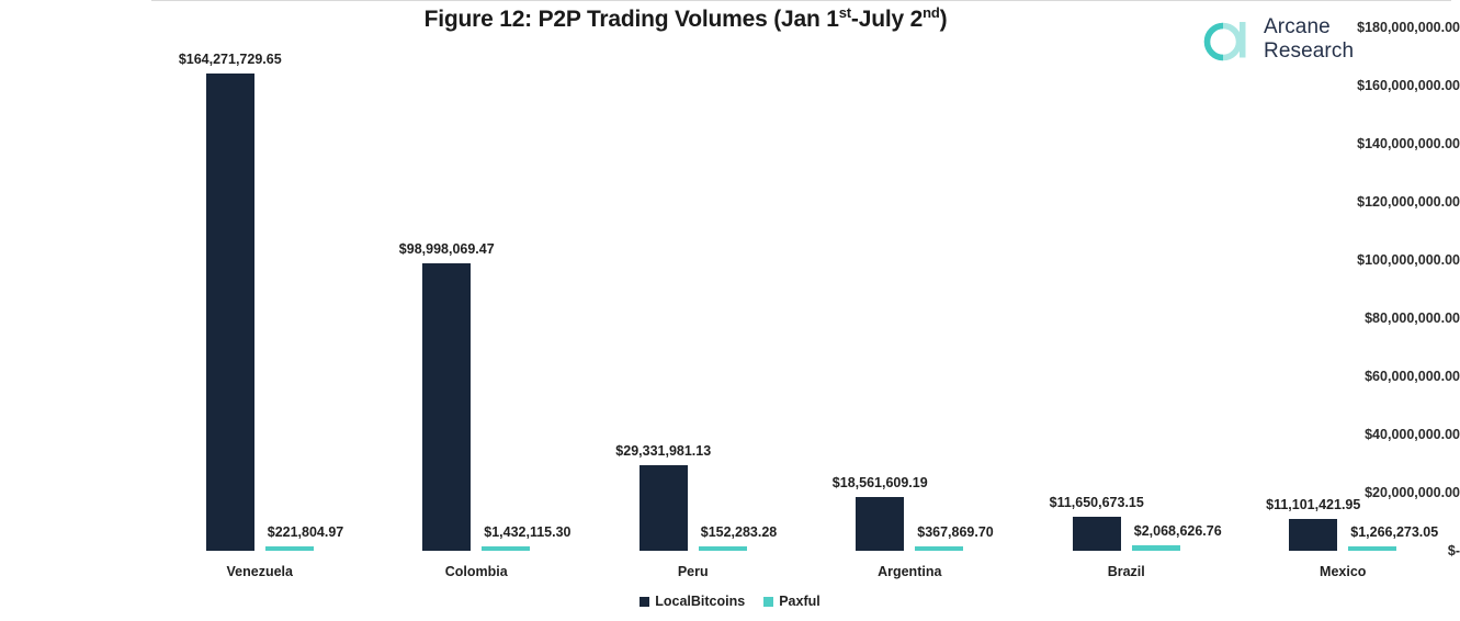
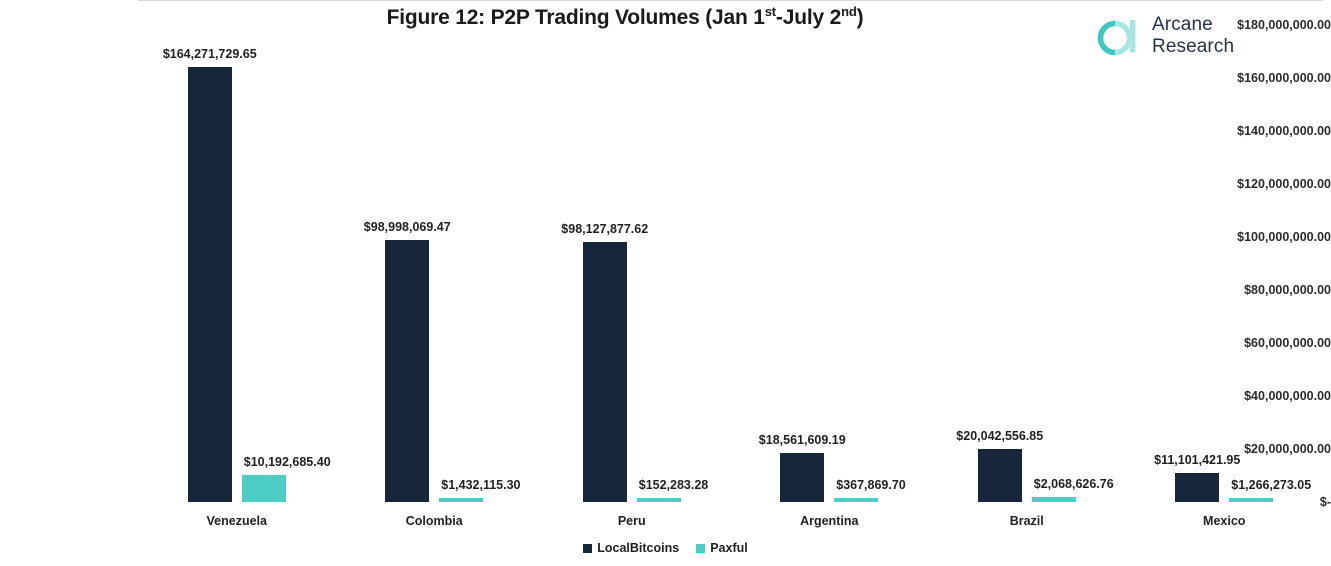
Paxful/Venezuela: $221,804.97 -> $10,192,685.40
LocalBitcoins/Peru: $29,331,981.13 -> $98,127,877.62
LocalBitcoins/Brazil: $11,650,673.15 -> $20,042,556.85
